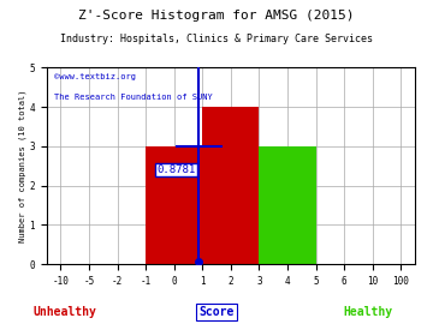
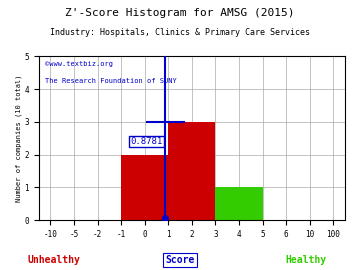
0: 3 -> 2
2: 4 -> 3
4: 3 -> 1
